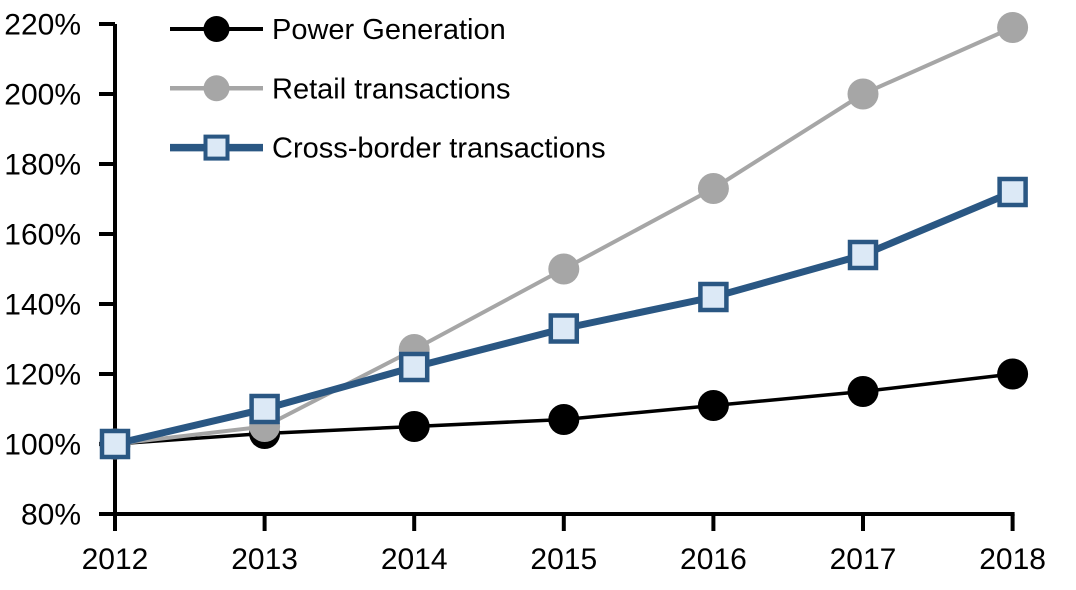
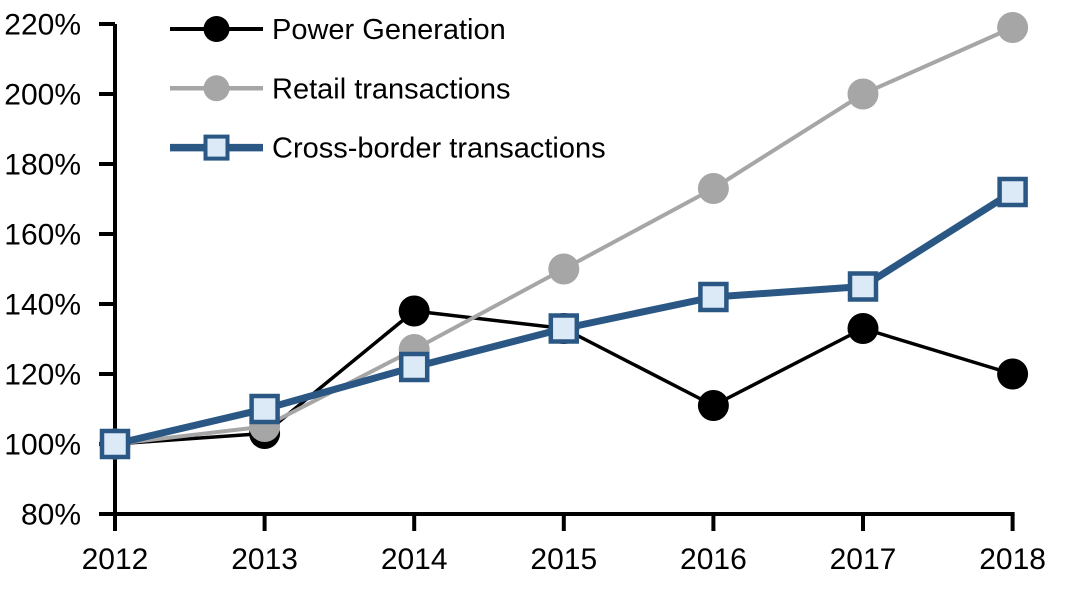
Power Generation/2014: 105% -> 138%
Power Generation/2015: 107% -> 133%
Power Generation/2017: 115% -> 133%
Cross-border transactions/2017: 154% -> 145%
